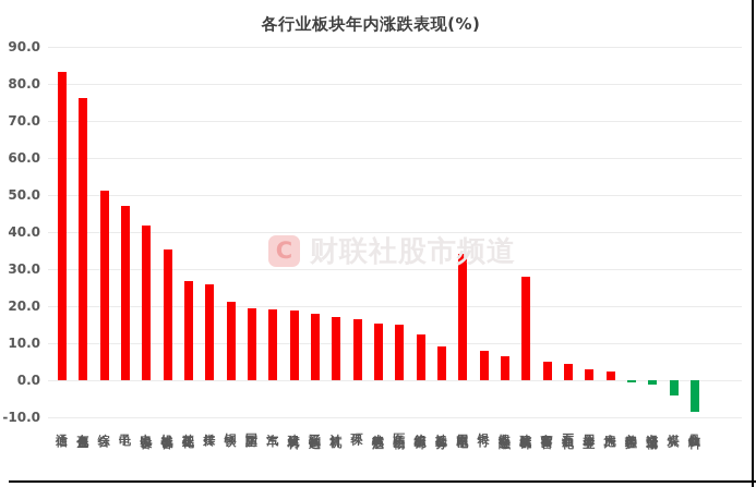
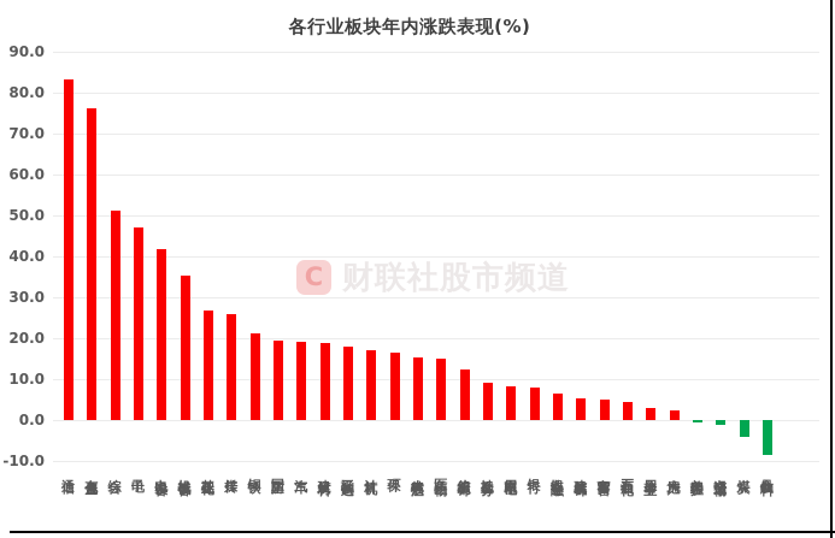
家用电器: 34 -> 8
建筑装饰: 28 -> 5
